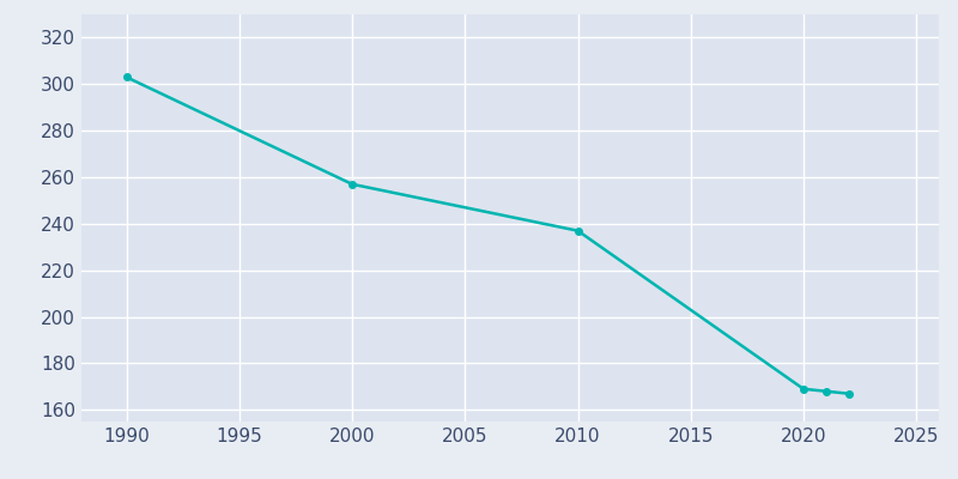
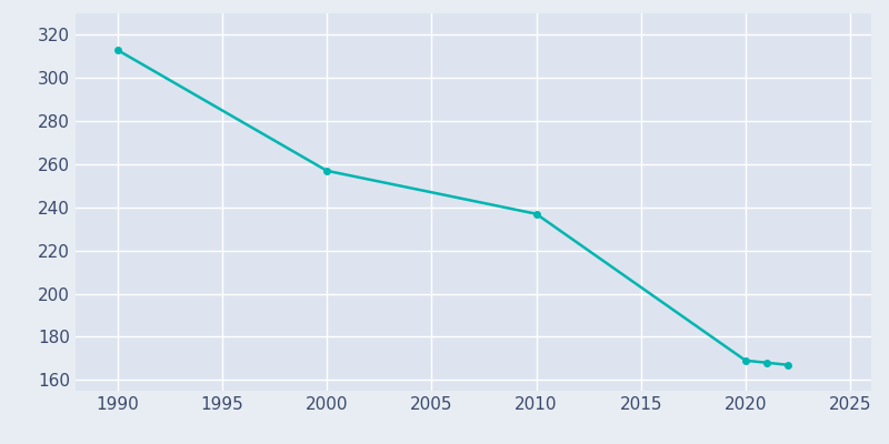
1990: 303 -> 313
